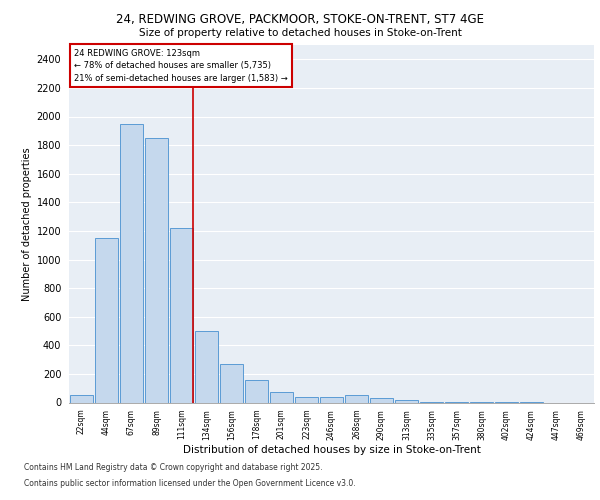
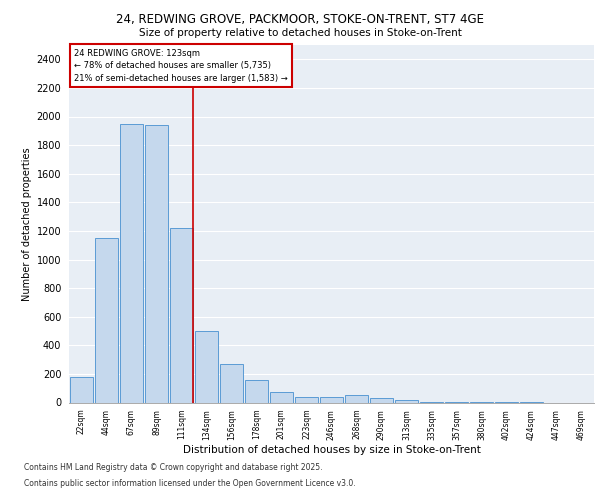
22sqm: 50 -> 180
89sqm: 1850 -> 1940
